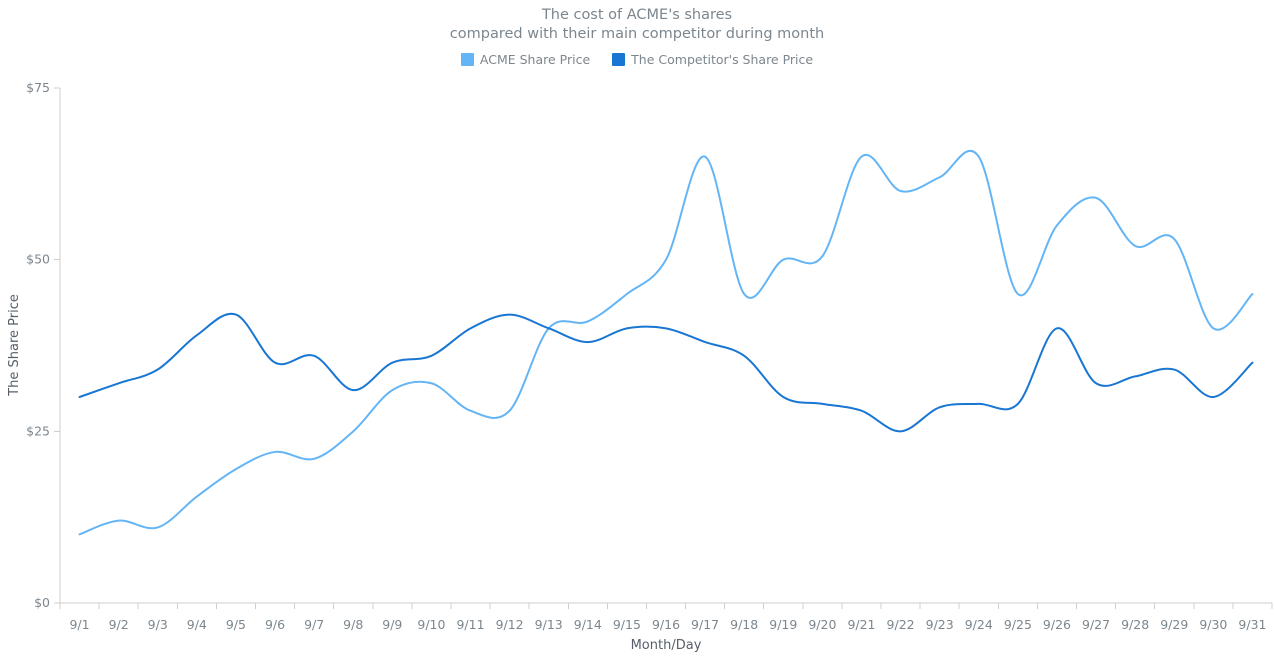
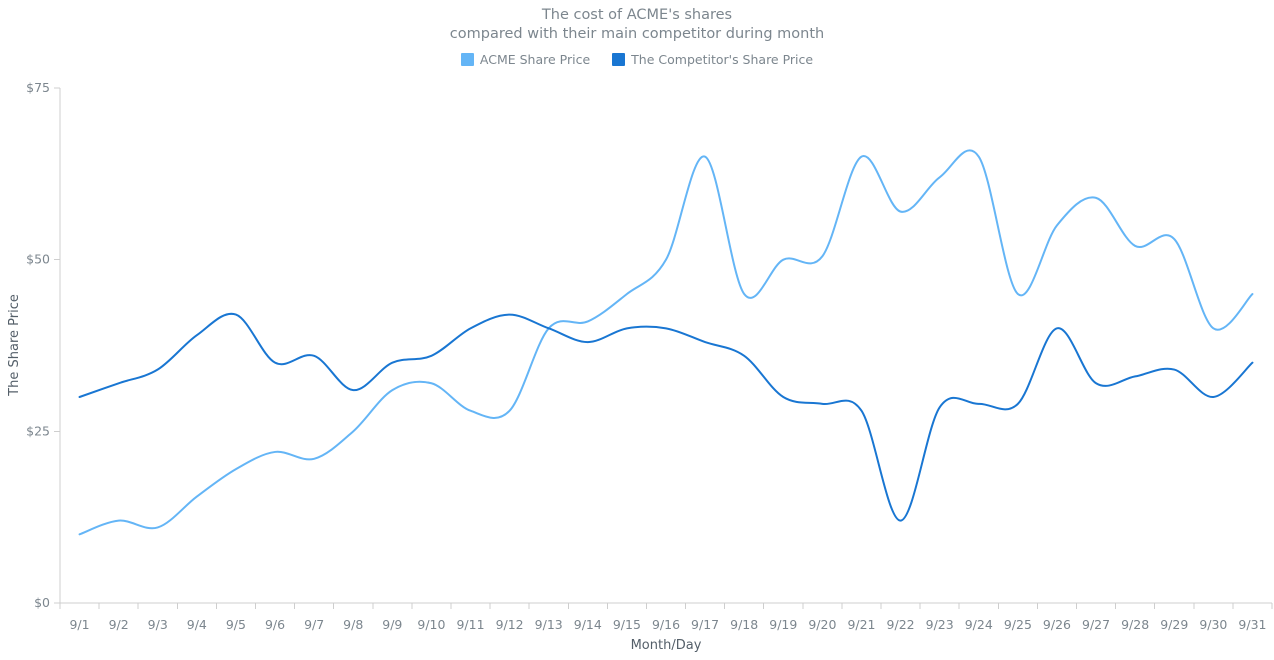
ACME Share Price/9/22: $60 -> $57
The Competitor's Share Price/9/22: $25 -> $12
